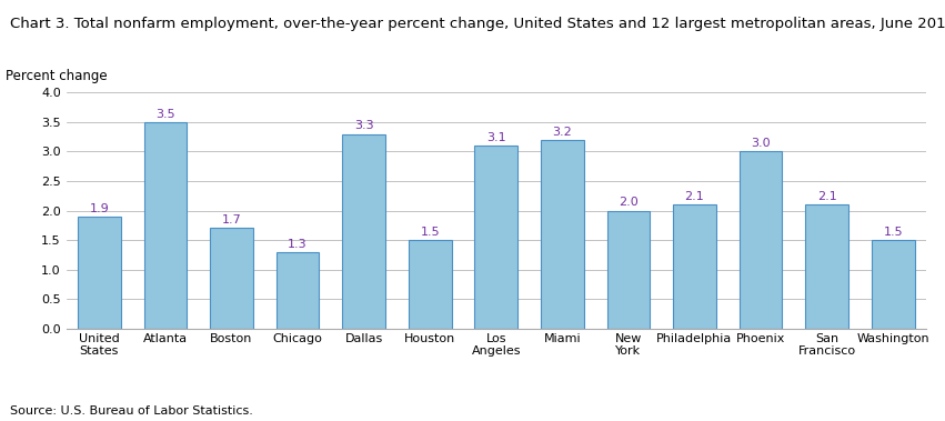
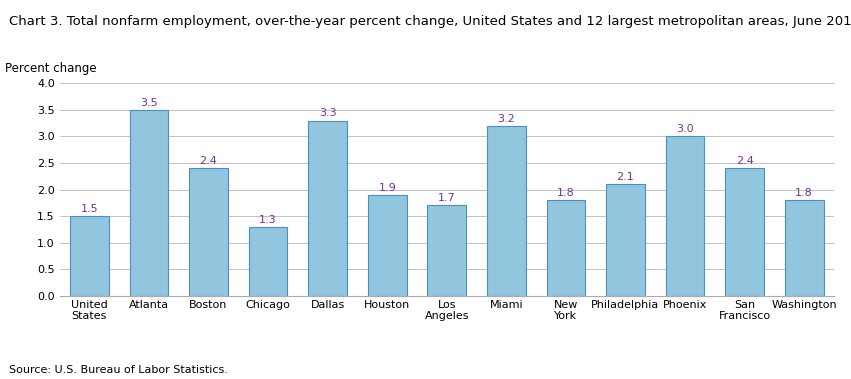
United States: 1.9 -> 1.5
Boston: 1.7 -> 2.4
Houston: 1.5 -> 1.9
Los Angeles: 3.1 -> 1.7
New York: 2.0 -> 1.8
San Francisco: 2.1 -> 2.4
Washington: 1.5 -> 1.8
